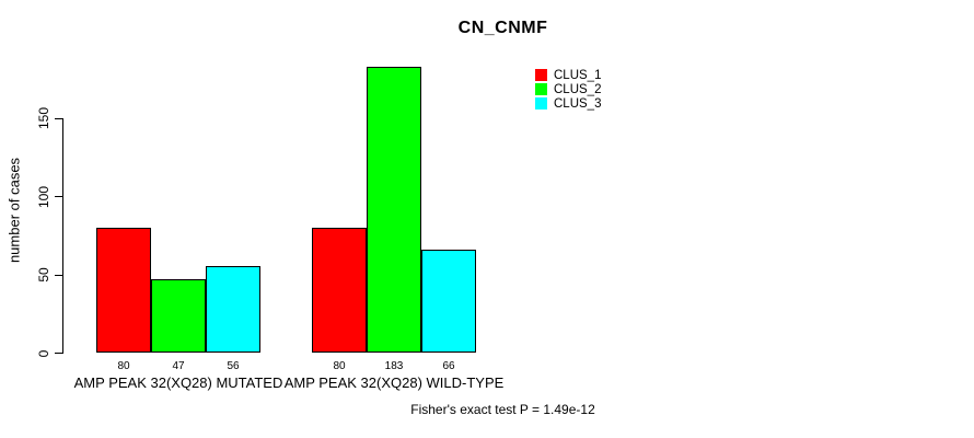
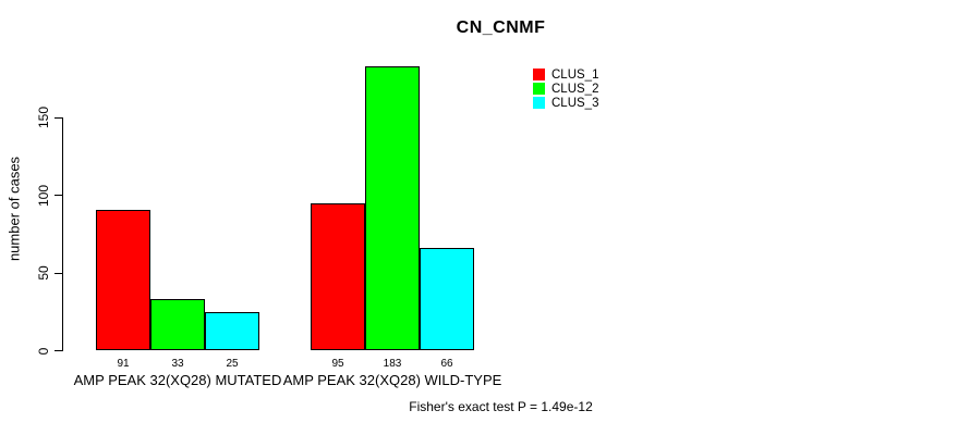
CLUS_1/AMP PEAK 32(XQ28) MUTATED: 80 -> 91
CLUS_2/AMP PEAK 32(XQ28) MUTATED: 47 -> 33
CLUS_3/AMP PEAK 32(XQ28) MUTATED: 56 -> 25
CLUS_1/AMP PEAK 32(XQ28) WILD-TYPE: 80 -> 95
